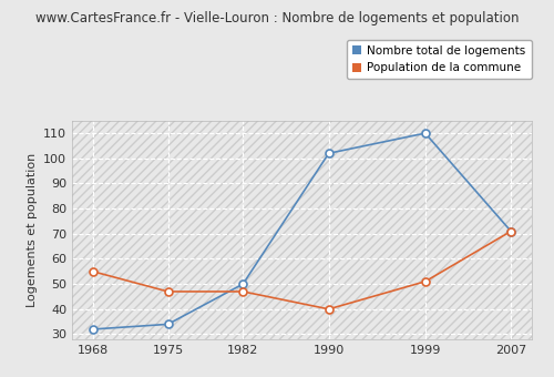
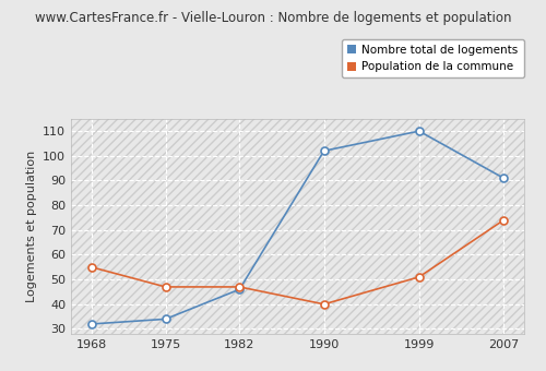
Nombre total de logements/1982: 50 -> 46
Nombre total de logements/2007: 71 -> 91
Population de la commune/2007: 71 -> 74
